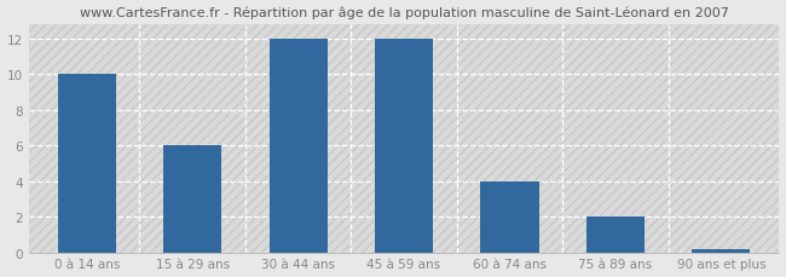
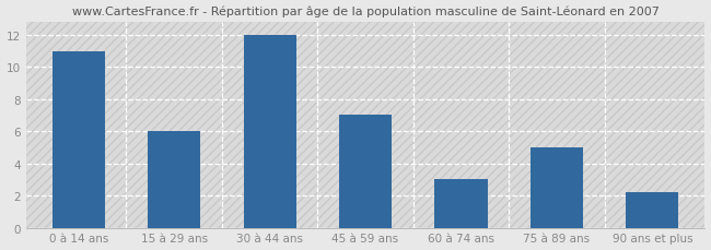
0 à 14 ans: 10.0 -> 11.0
45 à 59 ans: 12.0 -> 7.0
60 à 74 ans: 4.0 -> 3.0
75 à 89 ans: 2.0 -> 5.0
90 ans et plus: 0.1 -> 2.2
